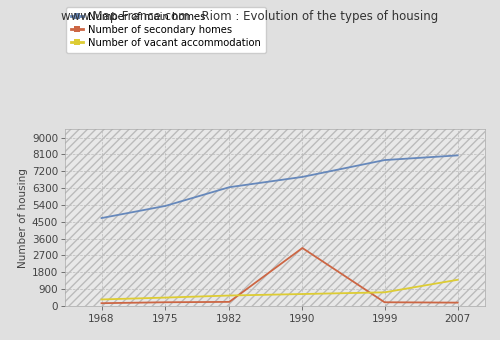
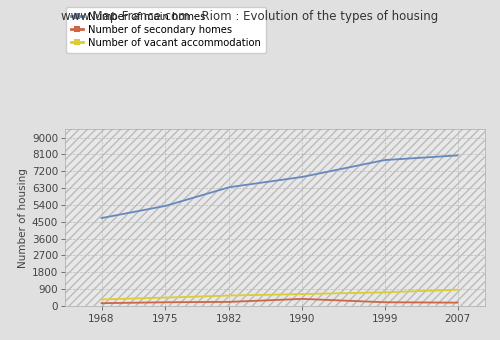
Number of secondary homes/1990: 3100 -> 400
Number of vacant accommodation/2007: 1400 -> 900
